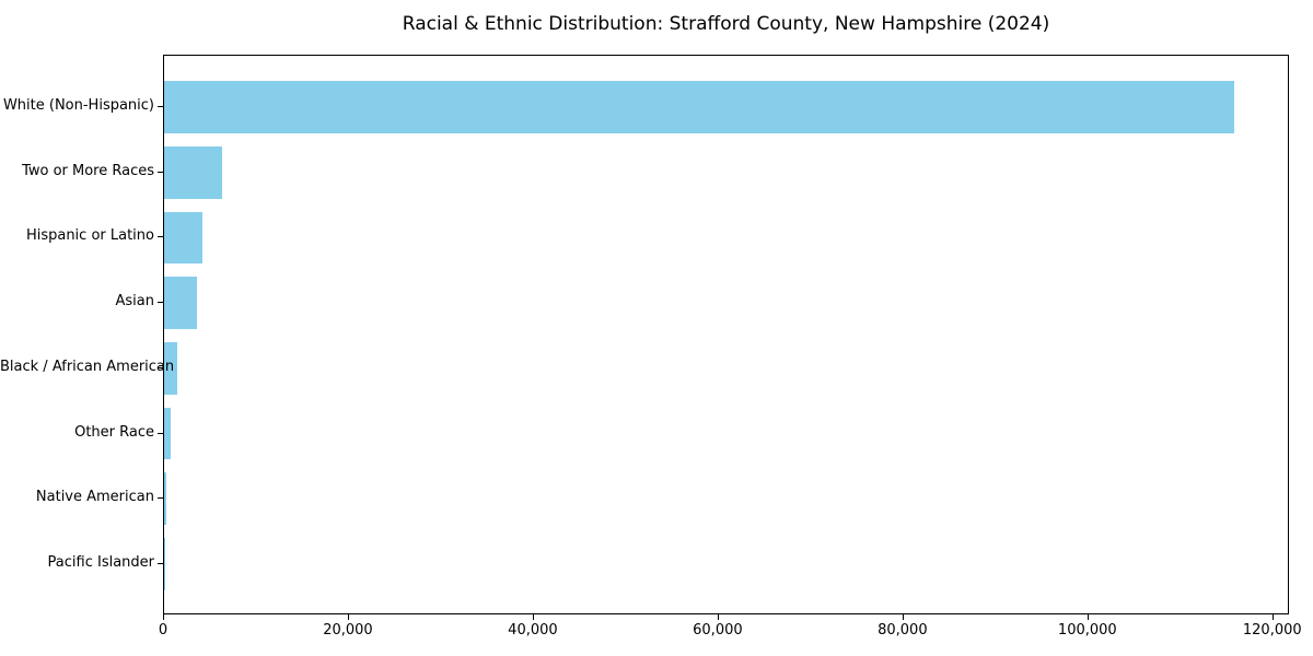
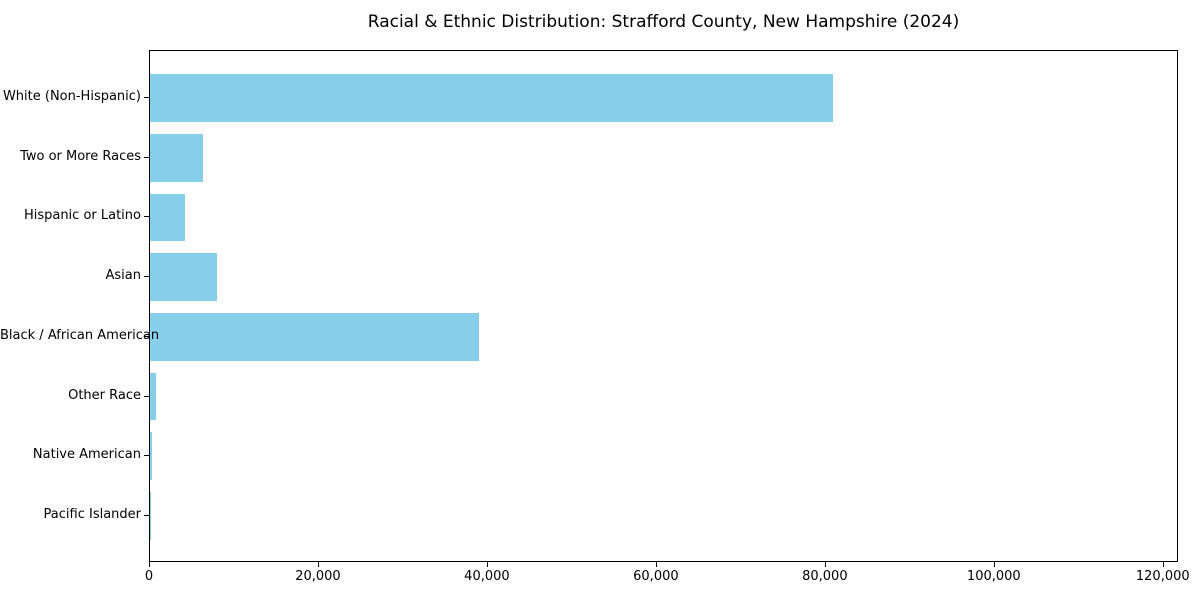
White (Non-Hispanic): 116000 -> 81000
Asian: 4000 -> 8000
Black / African American: 1000 -> 39000
